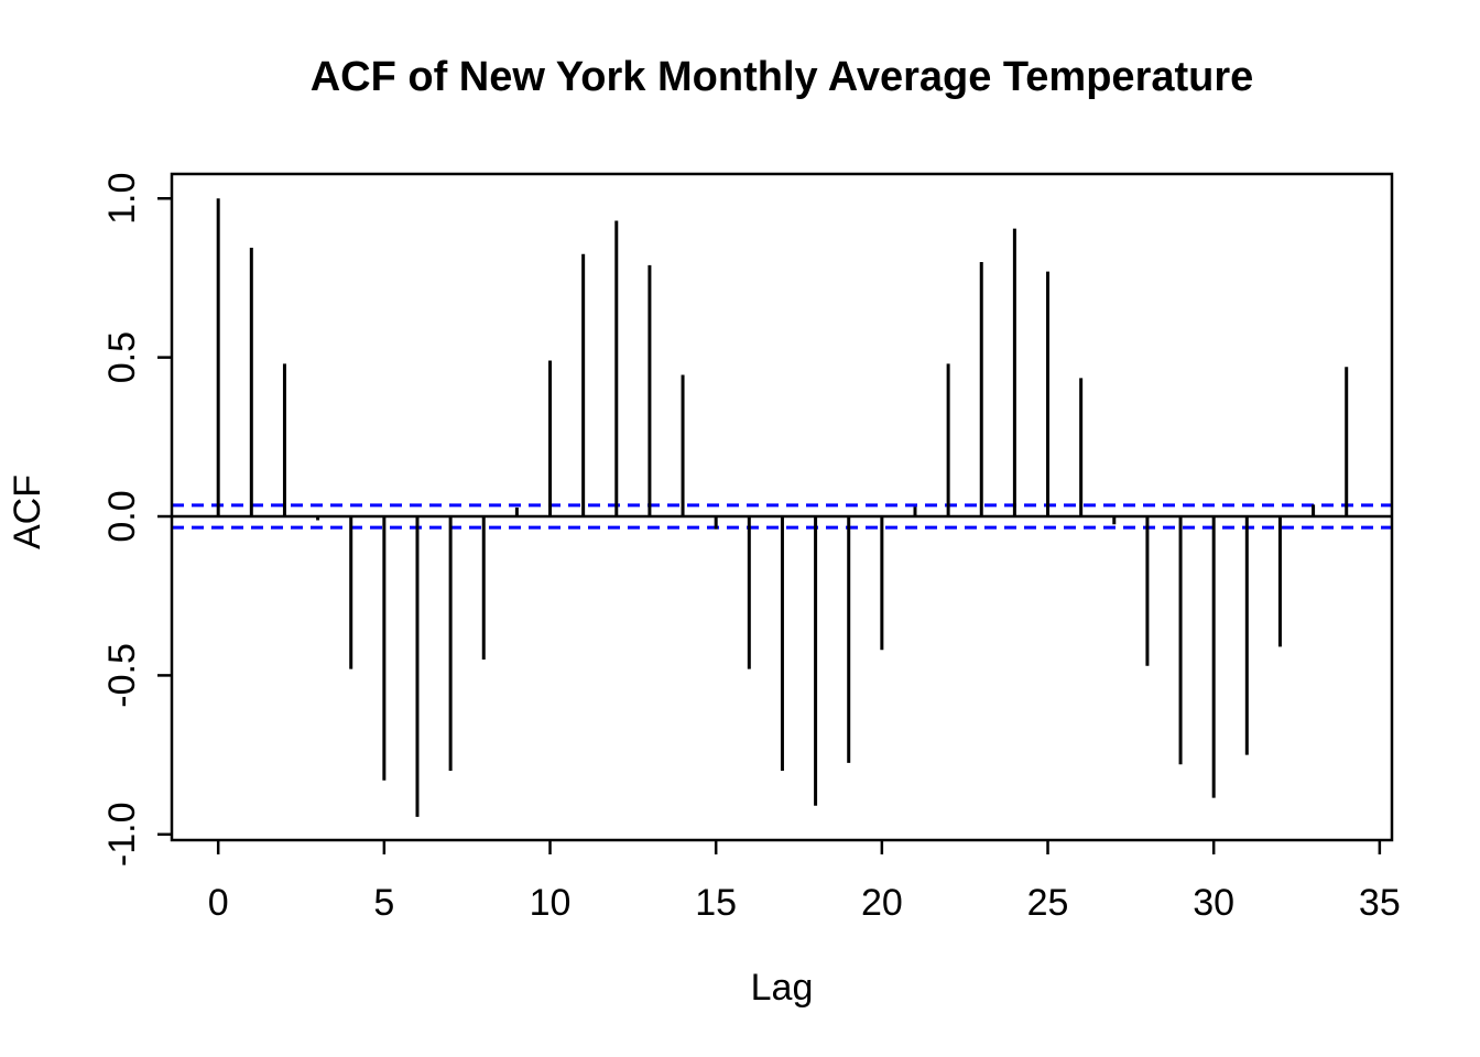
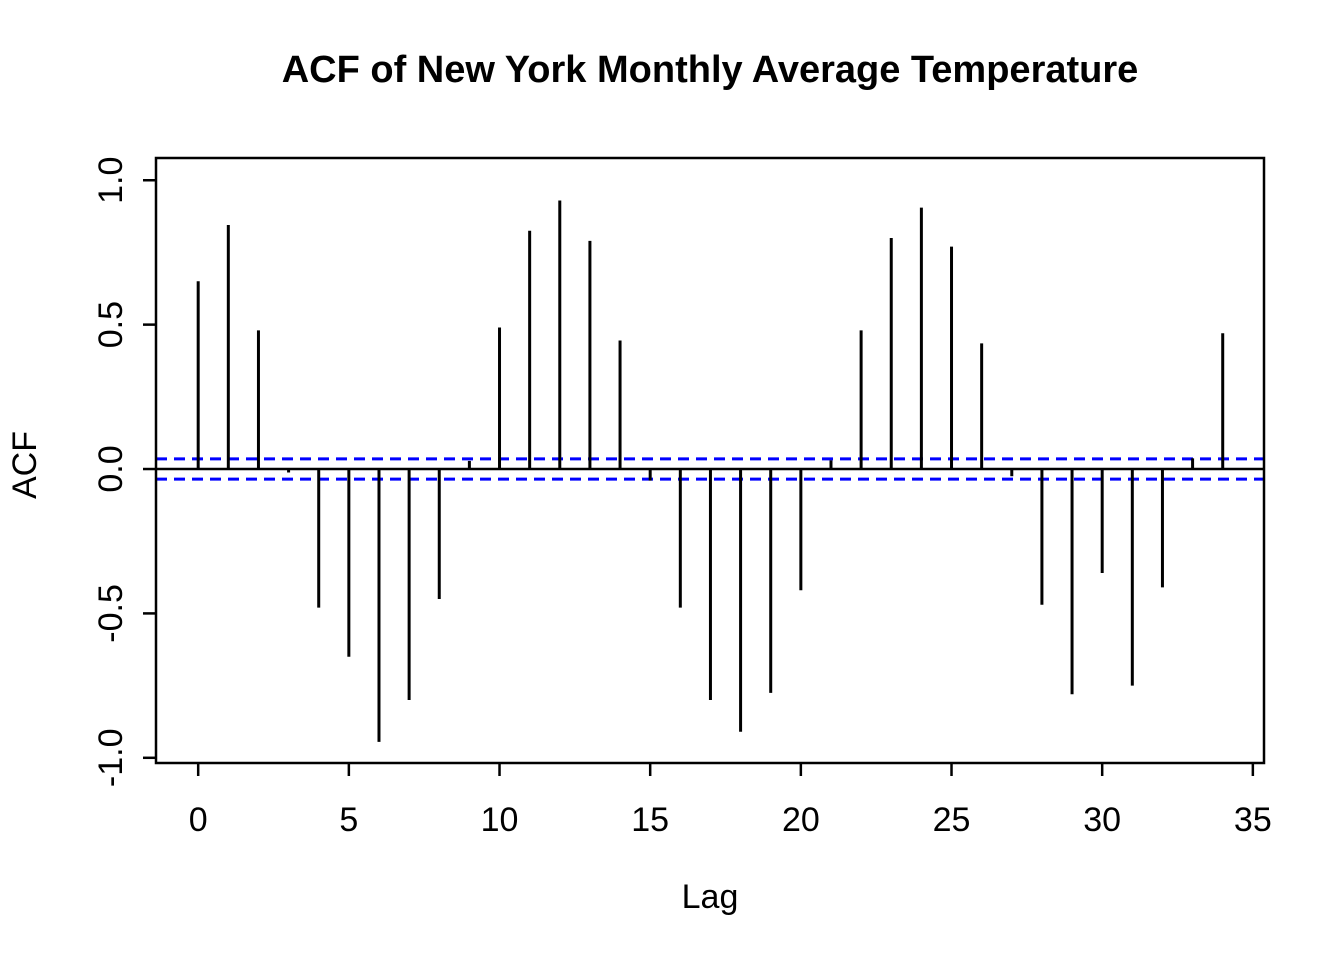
0: 1.00 -> 0.65
5: -0.83 -> -0.65
30: -0.89 -> -0.36
